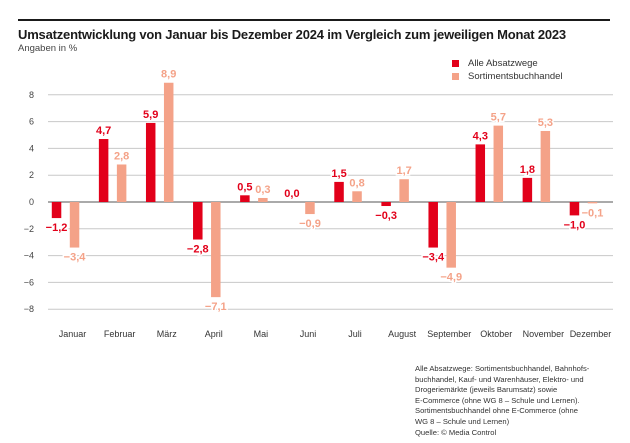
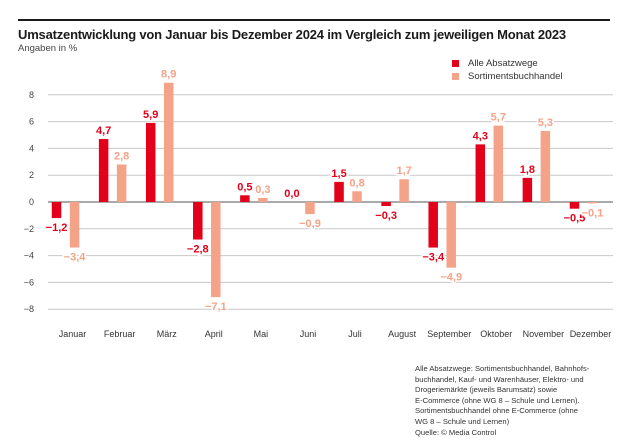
Alle Absatzwege/Dezember: −1,0 -> −0,5
